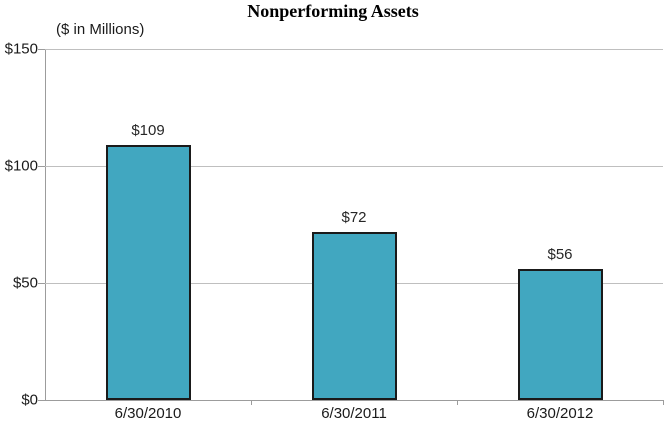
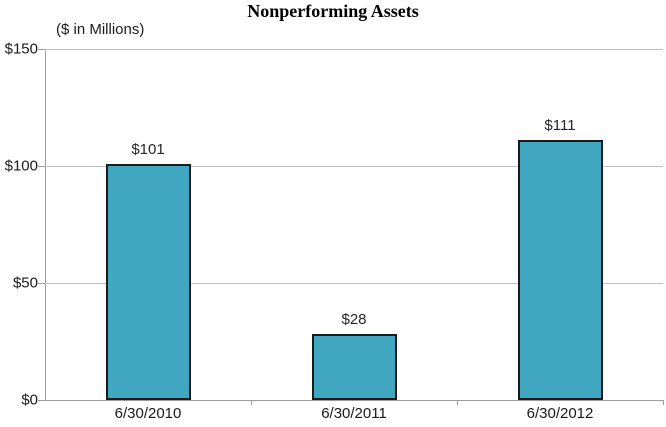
6/30/2010: $109 -> $101
6/30/2011: $72 -> $28
6/30/2012: $56 -> $111
